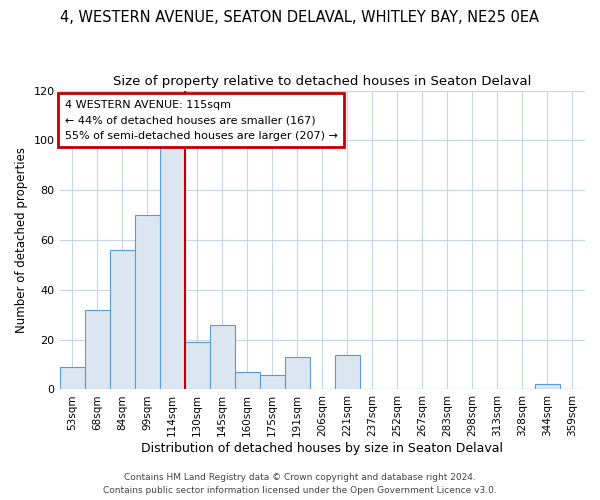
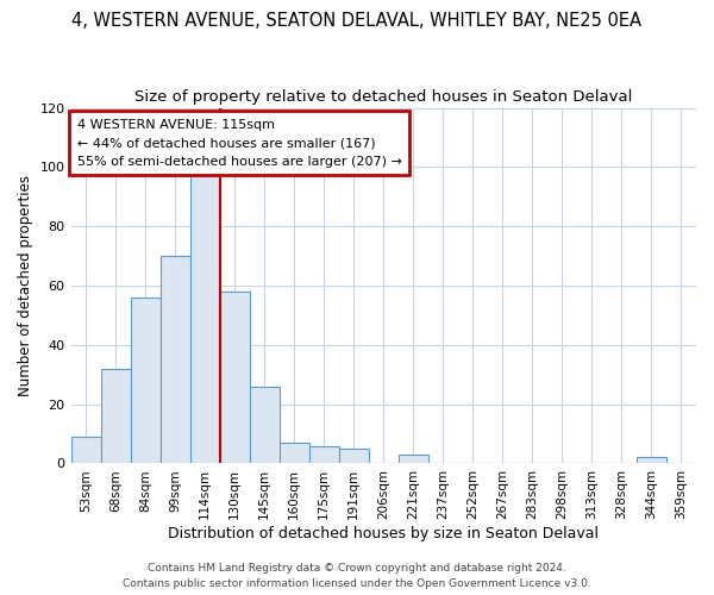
130sqm: 19 -> 58
191sqm: 13 -> 5
221sqm: 14 -> 3
